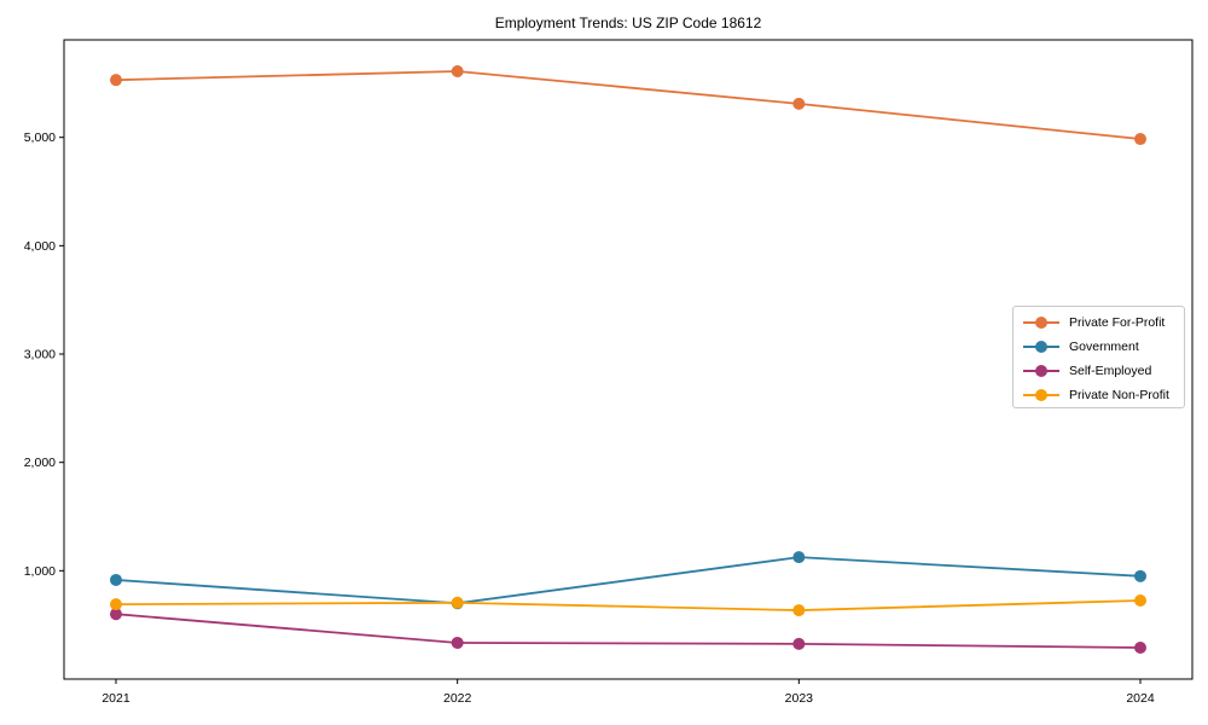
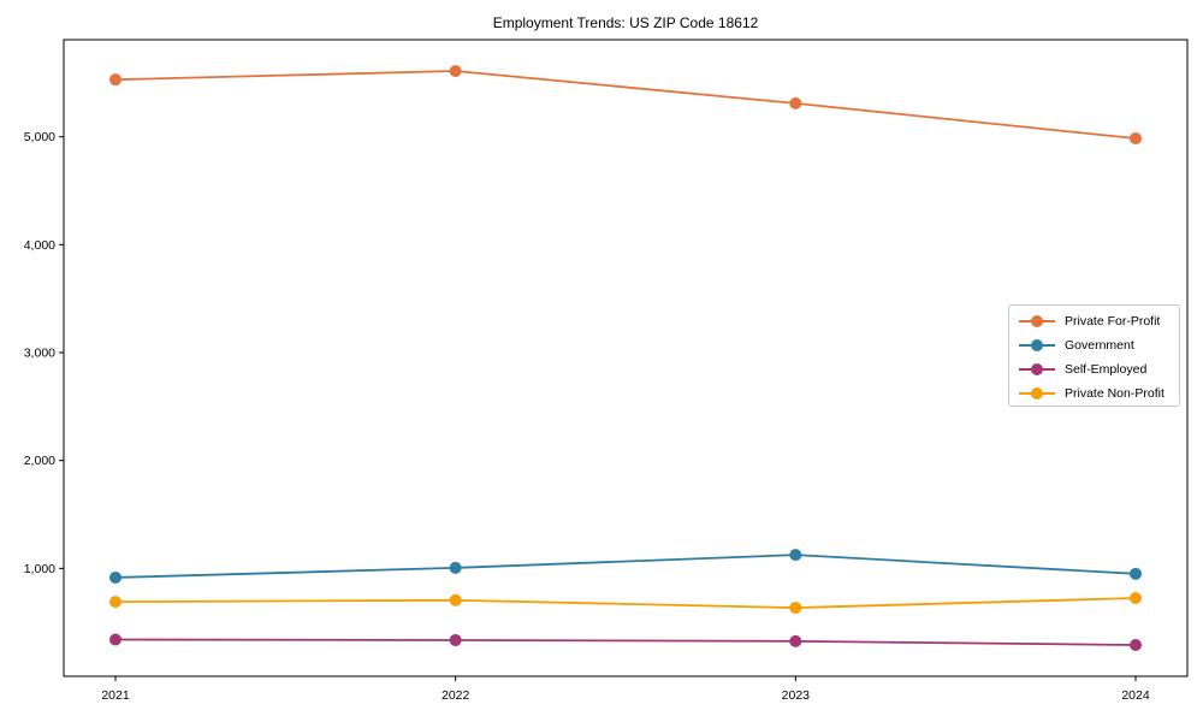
Self-Employed/2021: 600 -> 300
Government/2022: 700 -> 1000
